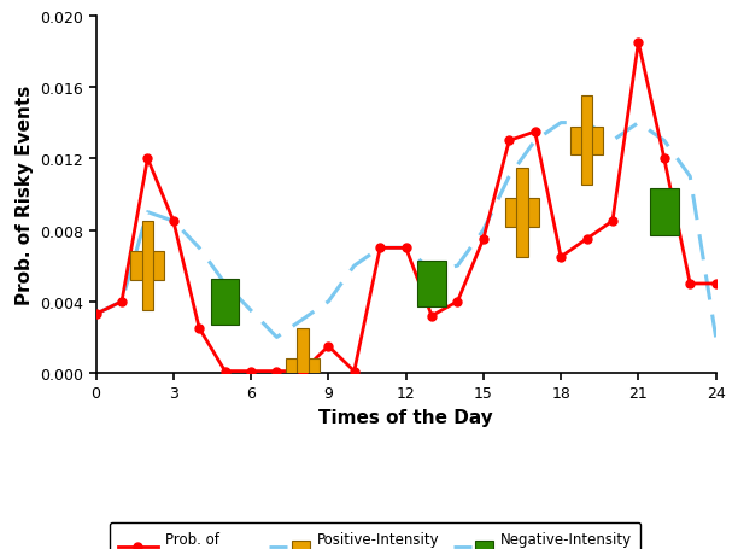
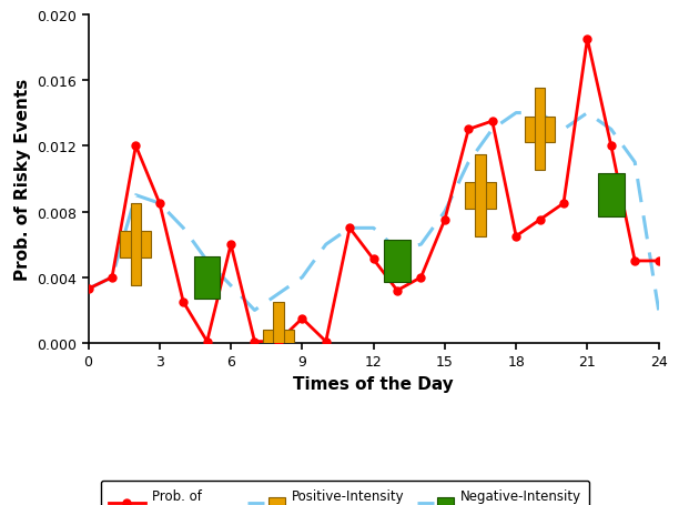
Prob. of Risky Events/6: 0.0001 -> 0.0060
Prob. of Risky Events/12: 0.0070 -> 0.0051
